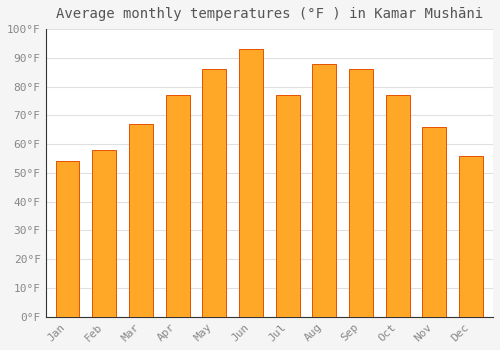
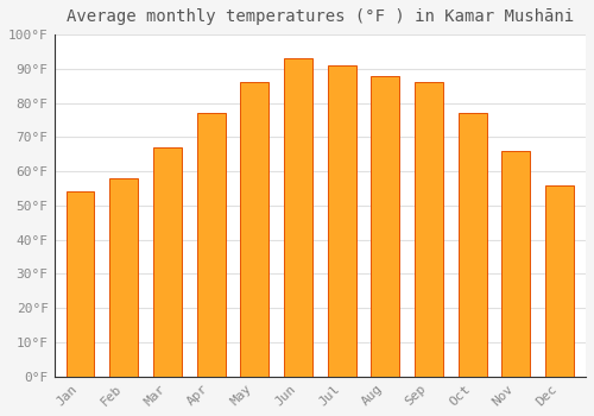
Jul: 77°F -> 91°F
